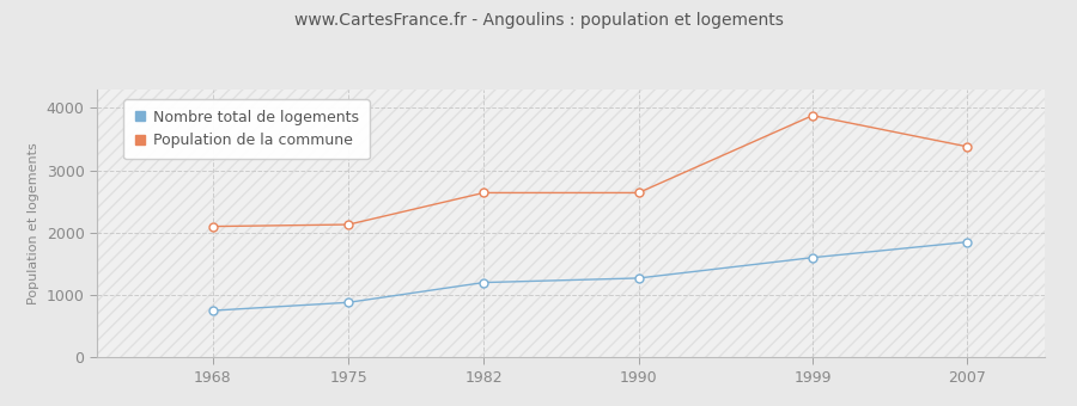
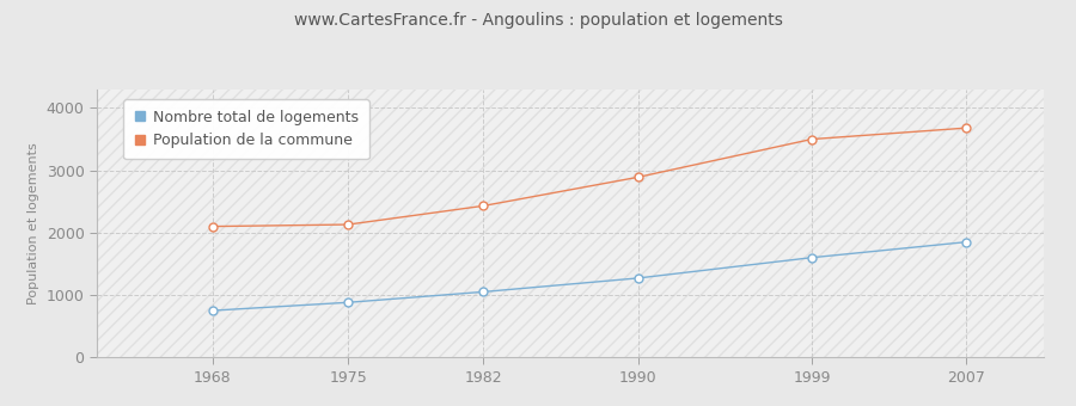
Nombre total de logements/1982: 1200 -> 1050
Population de la commune/1982: 2640 -> 2430
Population de la commune/1990: 2640 -> 2890
Population de la commune/1999: 3880 -> 3500
Population de la commune/2007: 3380 -> 3680
